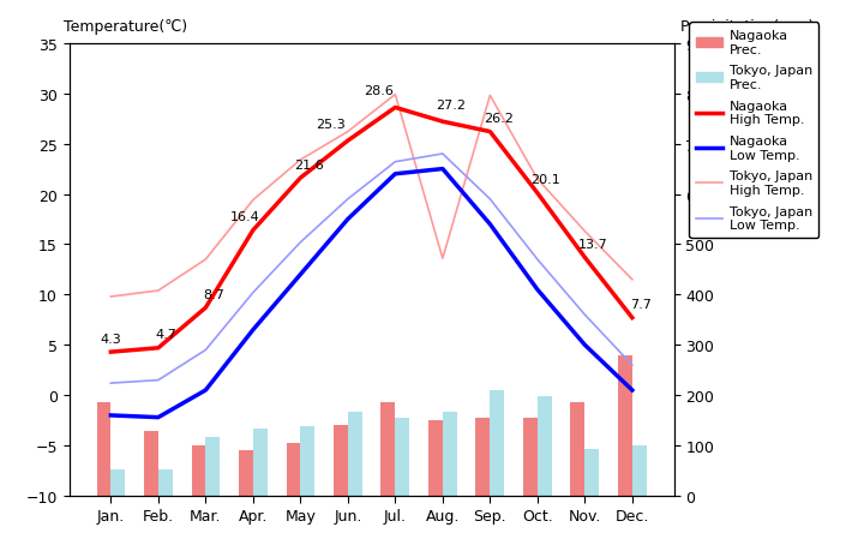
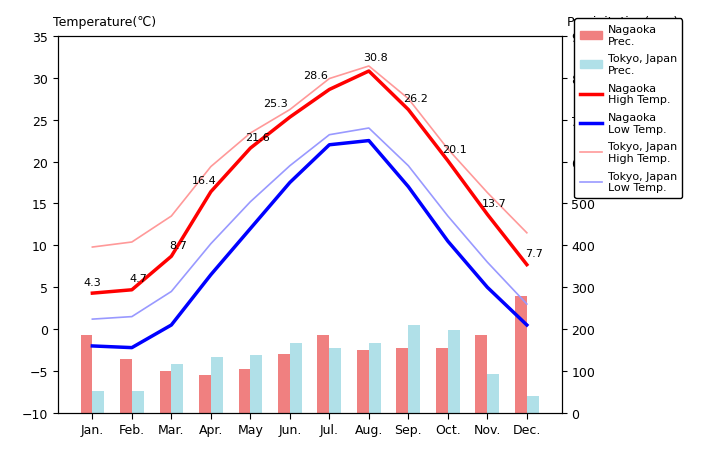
Nagaoka High Temp./Aug.: 27.2 -> 30.8
Tokyo, Japan High Temp./Aug.: 13.6 -> 31.4
Tokyo, Japan High Temp./Sep.: 29.8 -> 27.5
Tokyo, Japan Prec./Dec.: 100 -> 40
